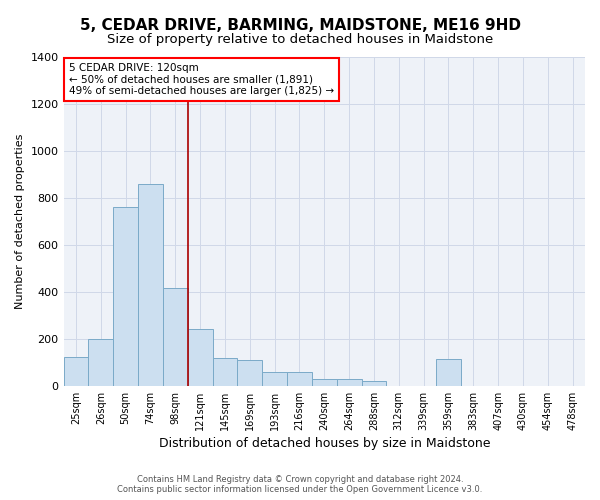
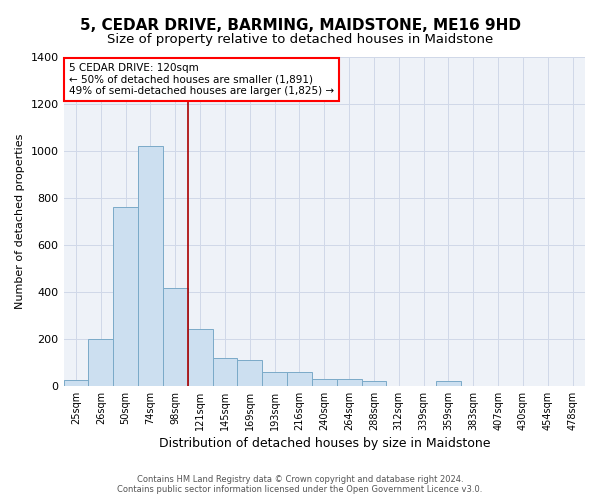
25sqm: 125 -> 25
74sqm: 860 -> 1020
359sqm: 115 -> 20
